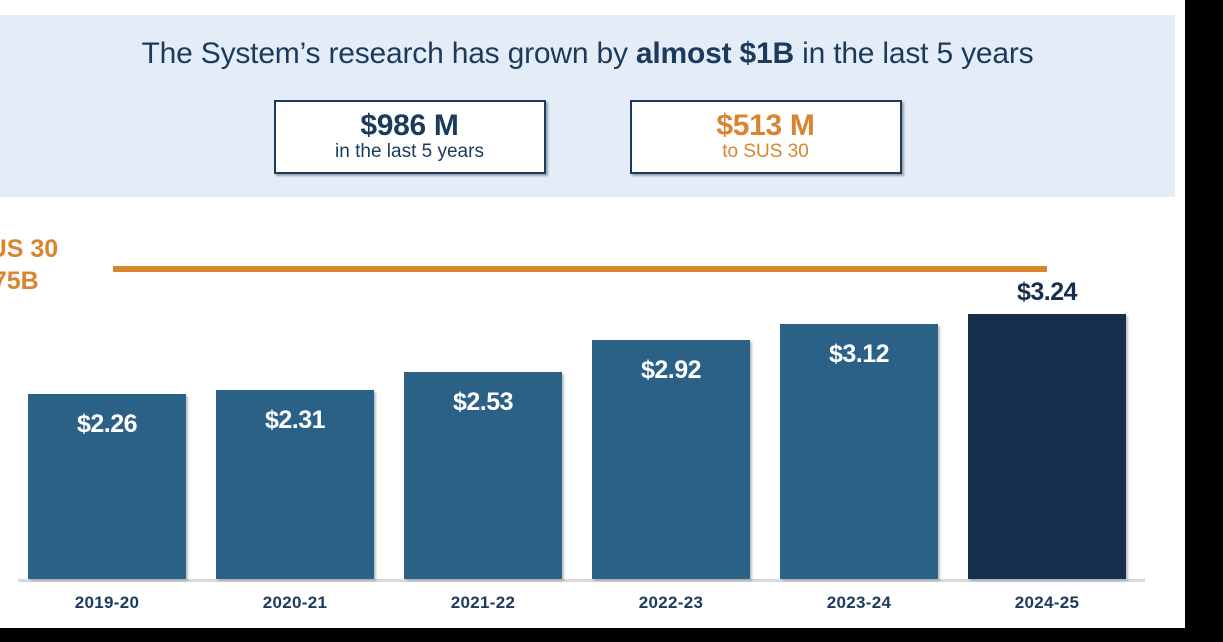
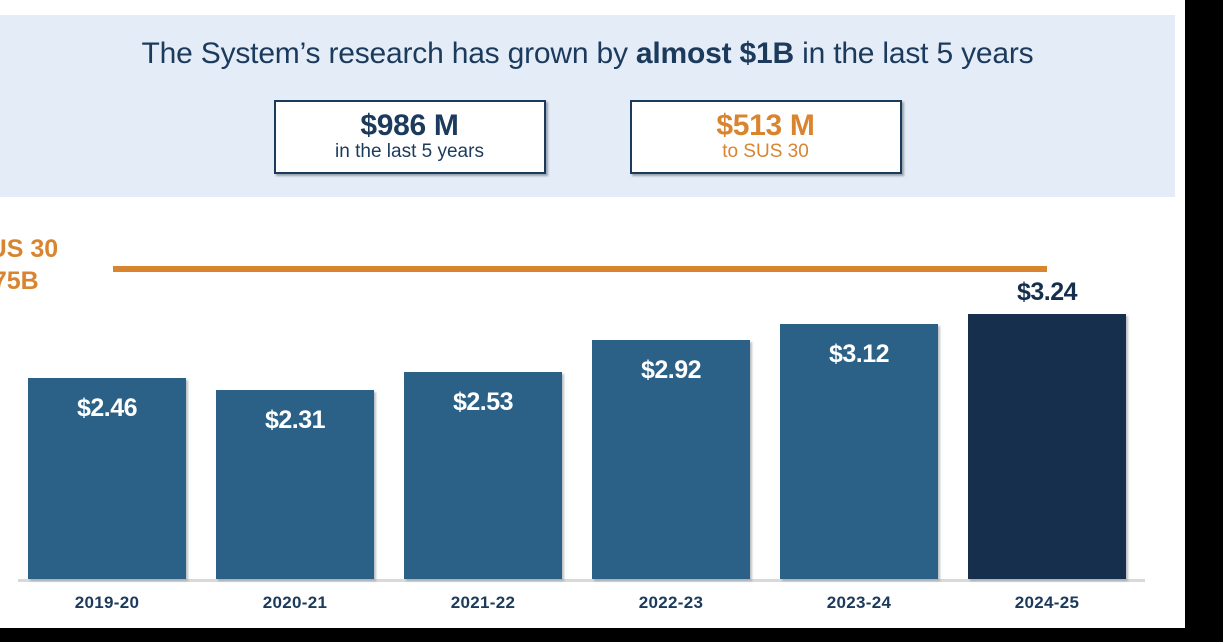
2019-20: $2.26 -> $2.46
